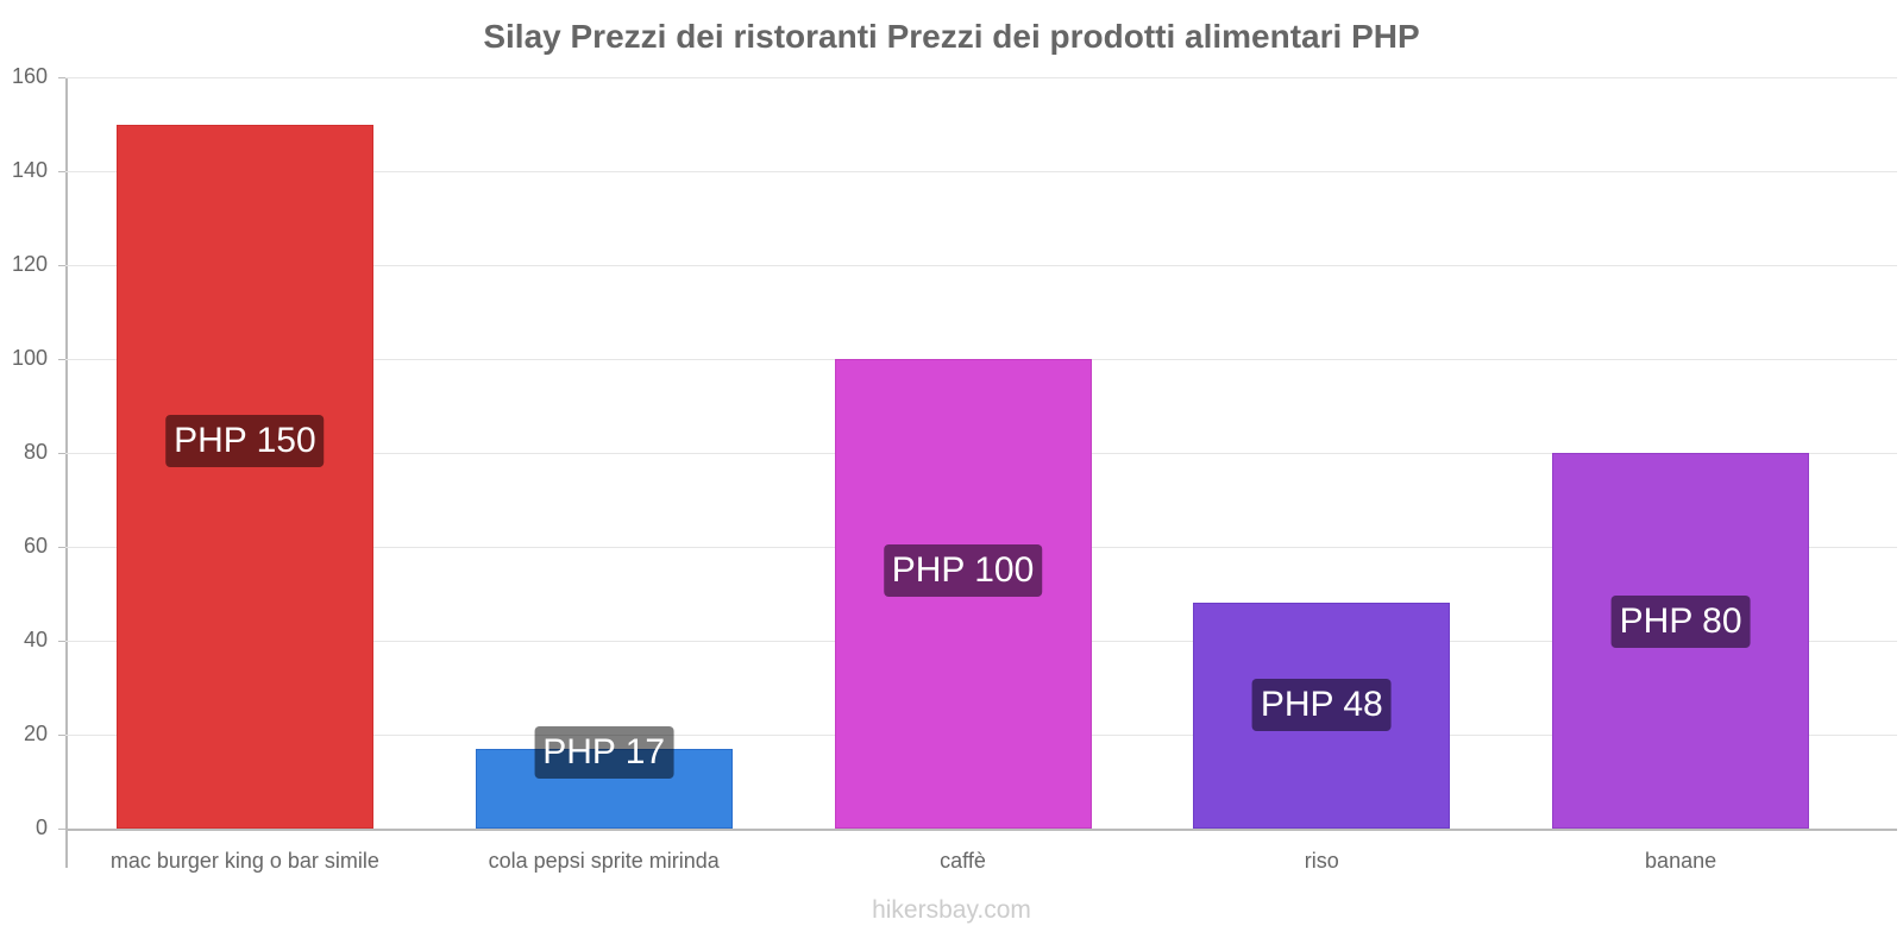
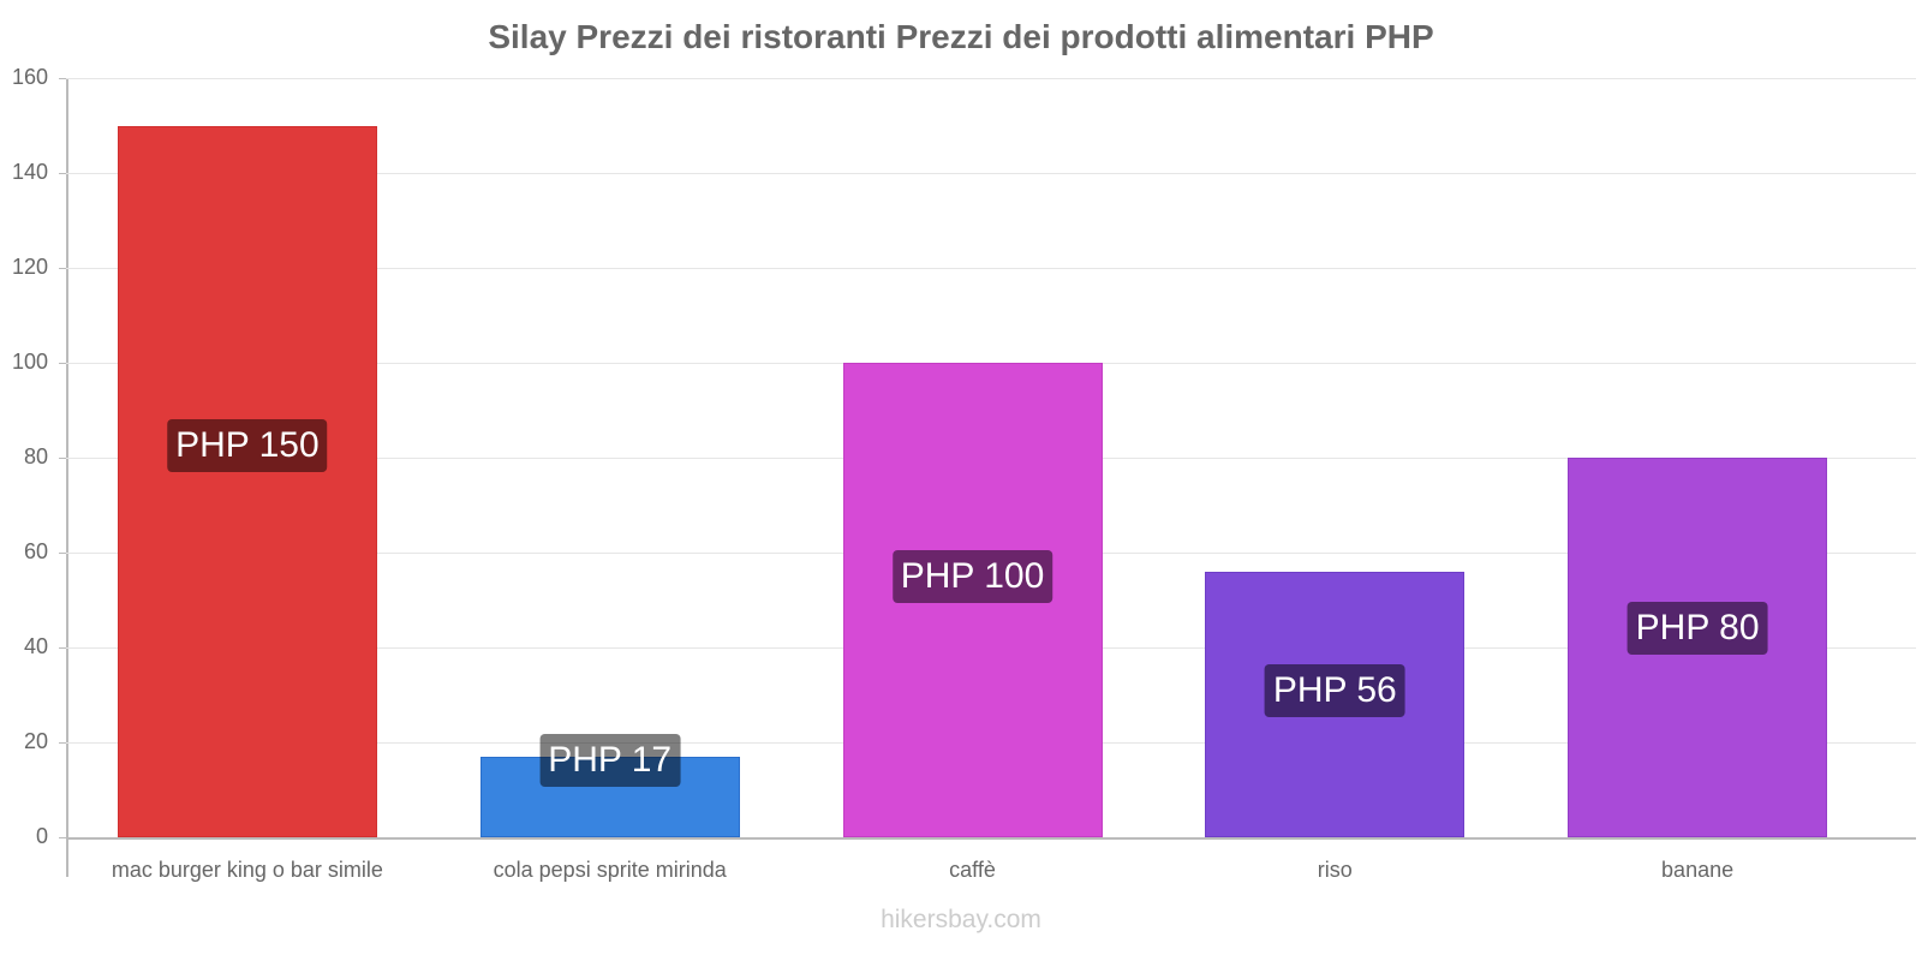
riso: 48 -> 56
